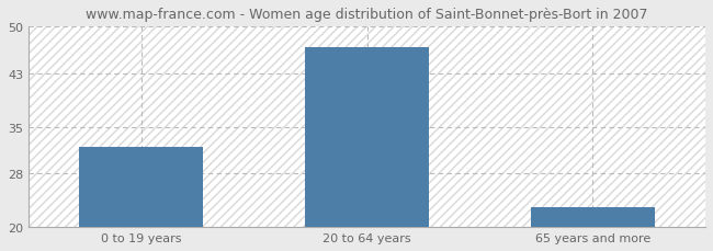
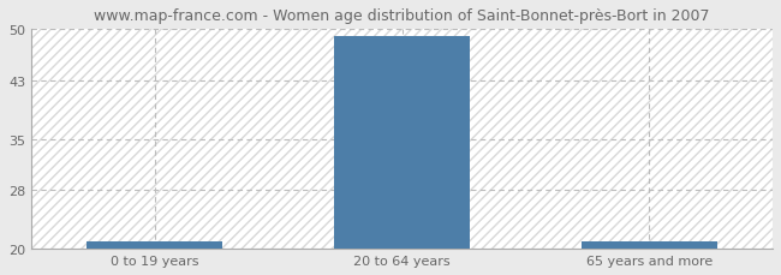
0 to 19 years: 32 -> 21
20 to 64 years: 47 -> 49
65 years and more: 23 -> 21
